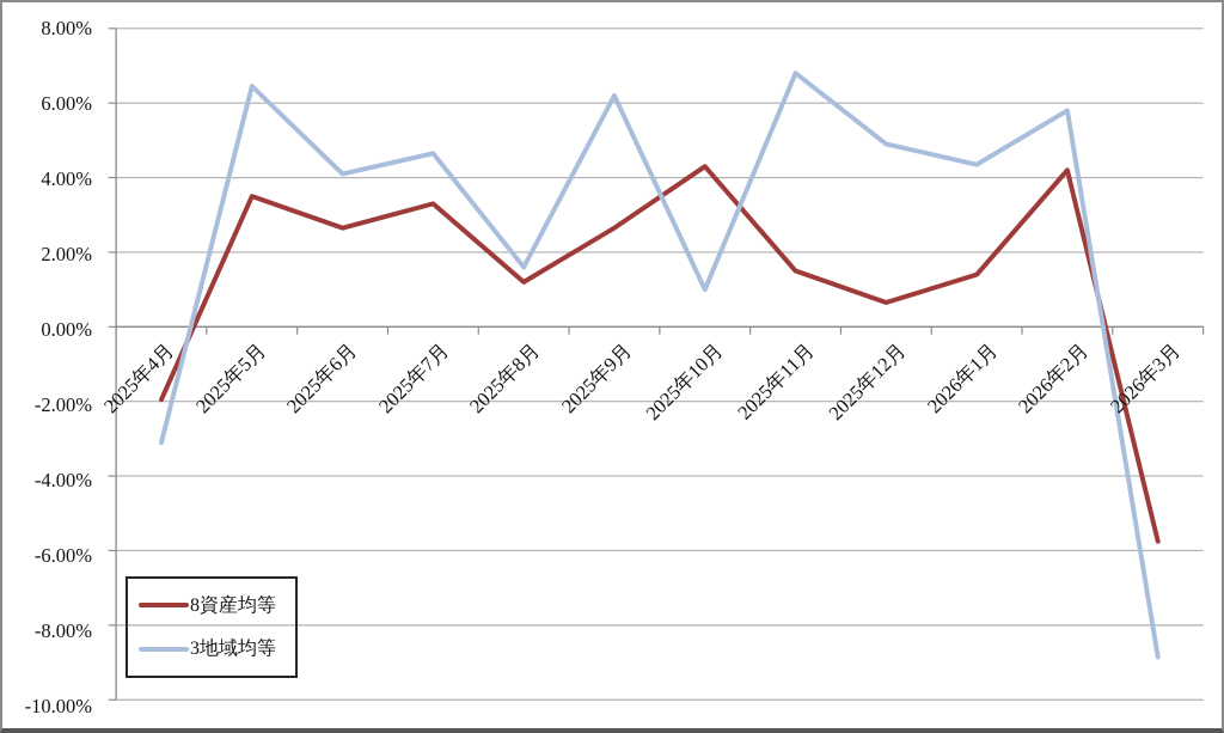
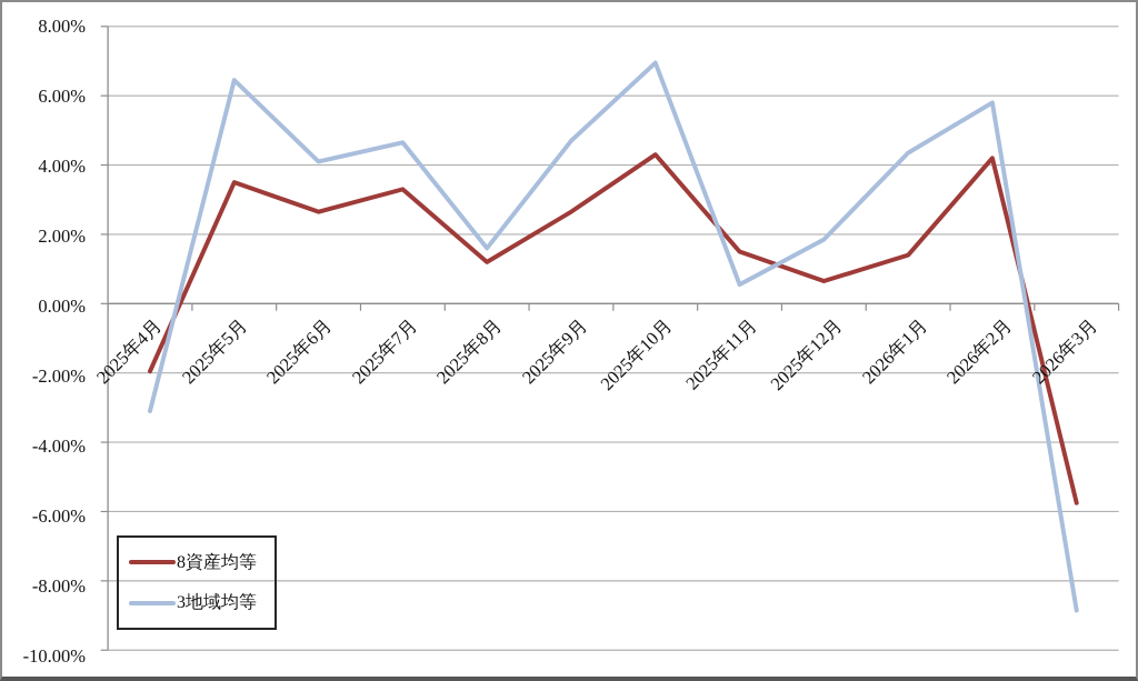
3地域均等/2025年9月: 6.2% -> 4.7%
3地域均等/2025年10月: 1.0% -> 7.0%
3地域均等/2025年11月: 6.8% -> 0.6%
3地域均等/2025年12月: 4.9% -> 1.9%
